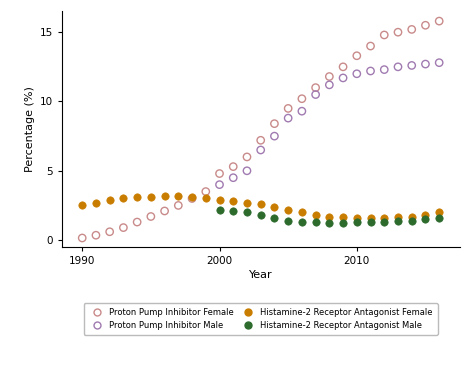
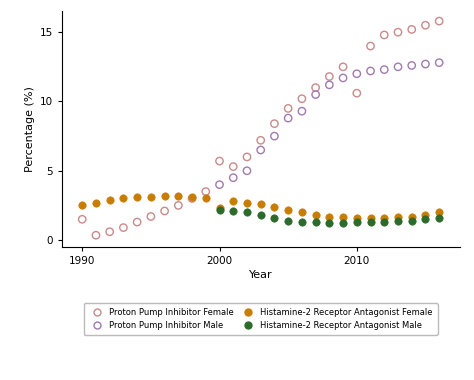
Proton Pump Inhibitor Female/1990: 0.1 -> 1.5
Proton Pump Inhibitor Female/2000: 4.8 -> 5.7
Histamine-2 Receptor Antagonist Female/2000: 2.9 -> 2.3
Proton Pump Inhibitor Female/2010: 13.3 -> 10.6
